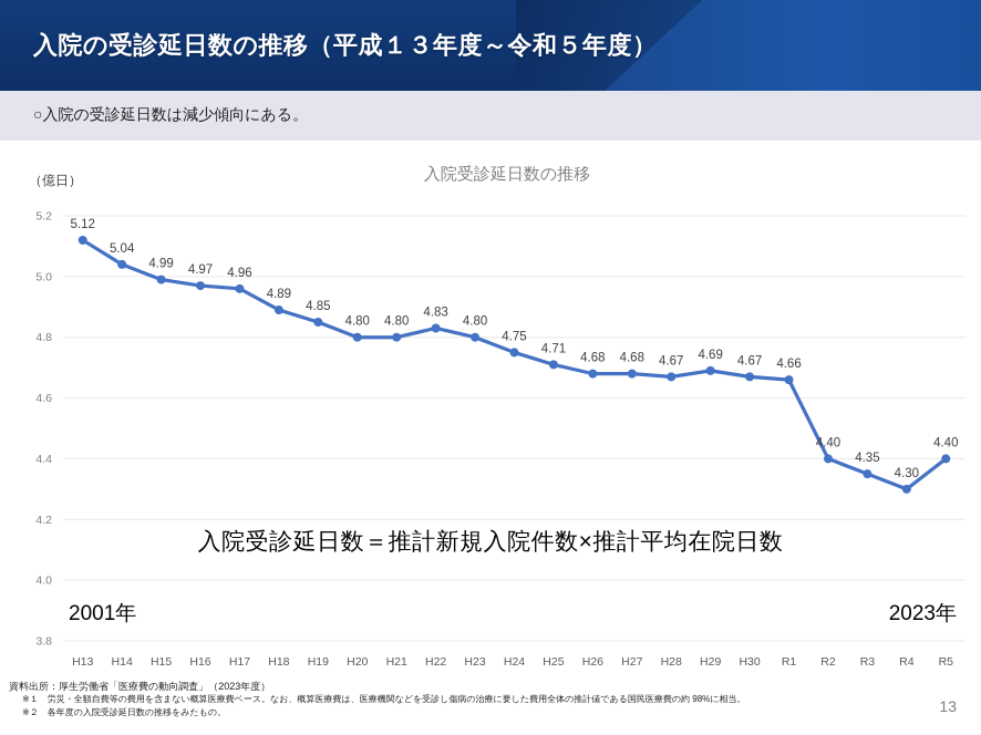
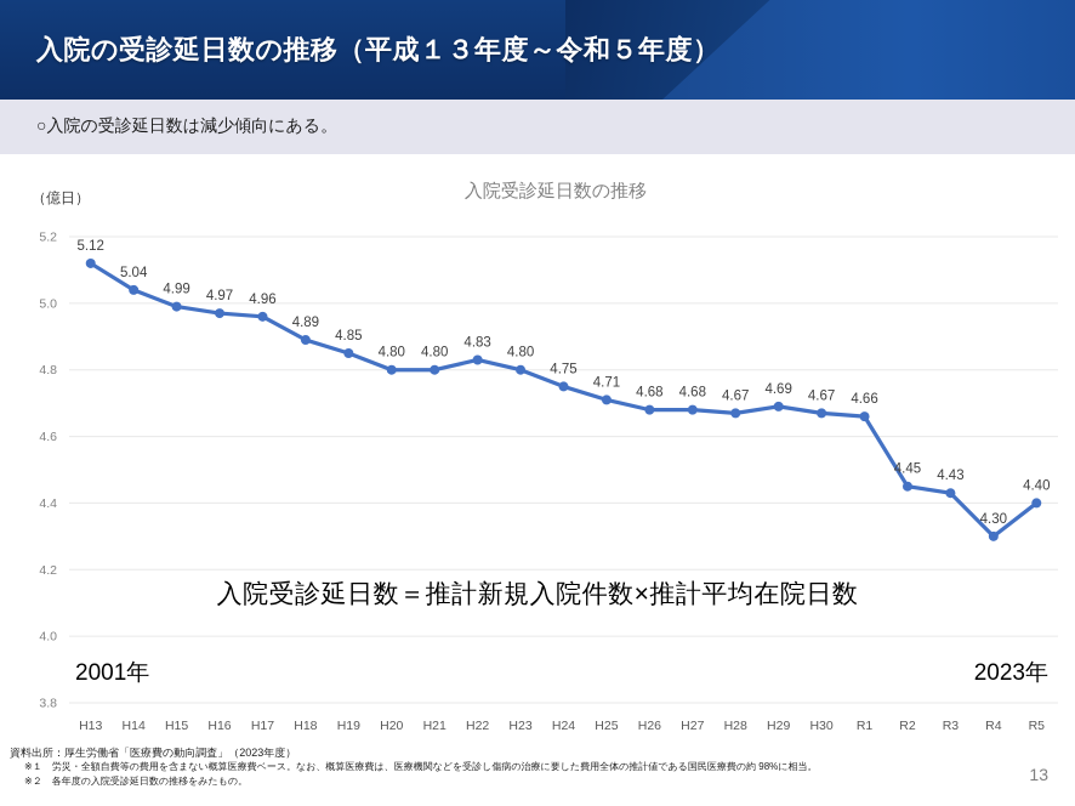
R2: 4.40 -> 4.45
R3: 4.35 -> 4.43
